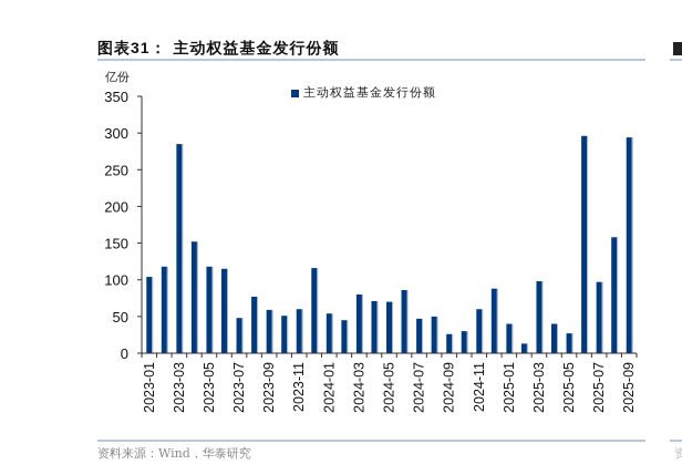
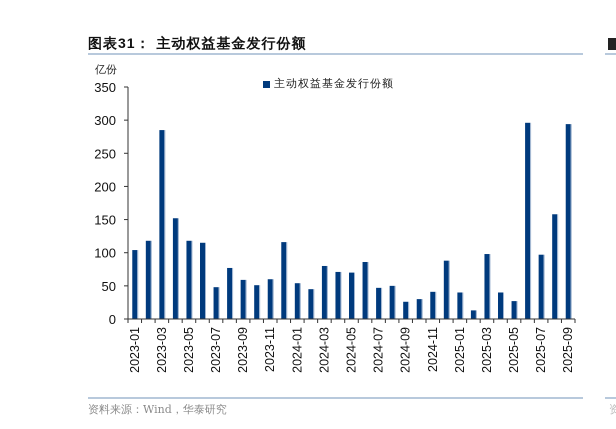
2024-11: 60 -> 40
